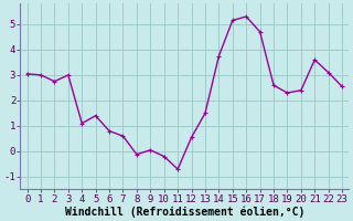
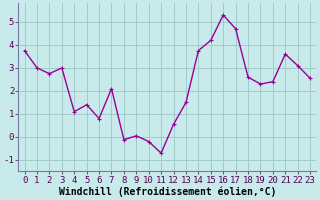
0: 3.05 -> 3.75
7: 0.60 -> 2.10
15: 5.15 -> 4.20
